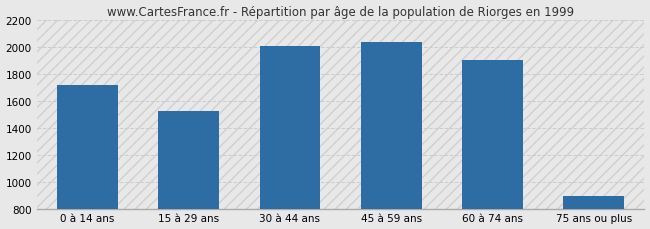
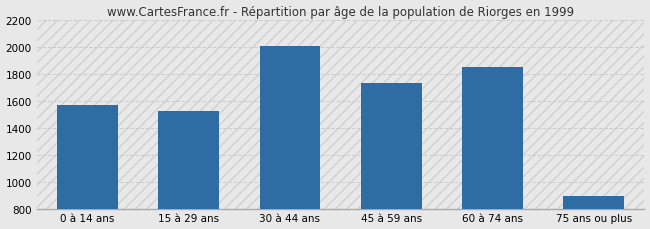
0 à 14 ans: 1720 -> 1570
45 à 59 ans: 2040 -> 1730
60 à 74 ans: 1900 -> 1850
